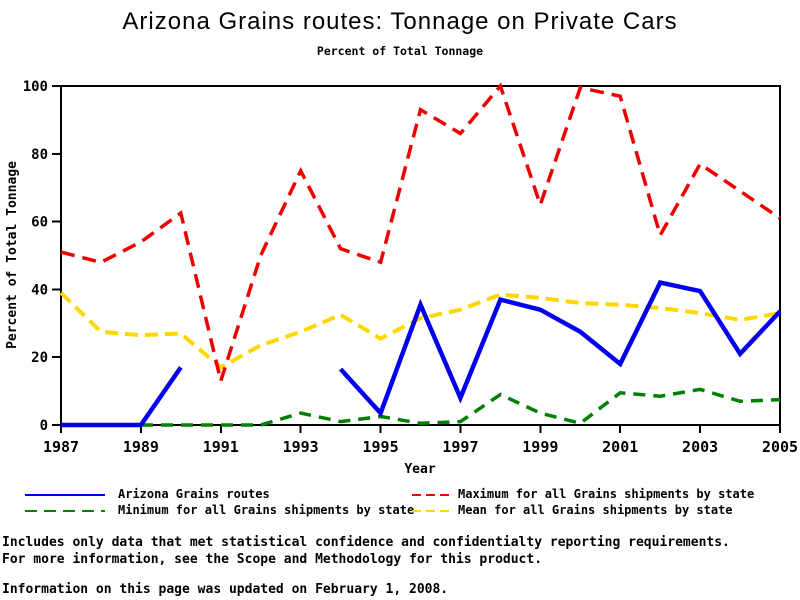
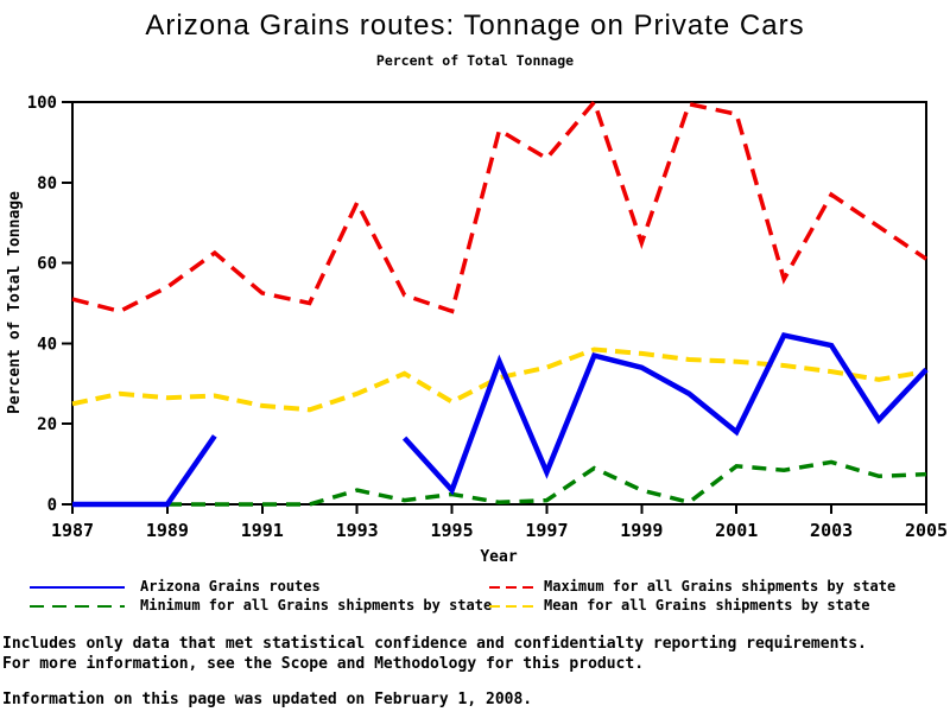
Mean for all Grains shipments by state/1987: 39 -> 25
Maximum for all Grains shipments by state/1991: 13 -> 52
Mean for all Grains shipments by state/1991: 17 -> 24
